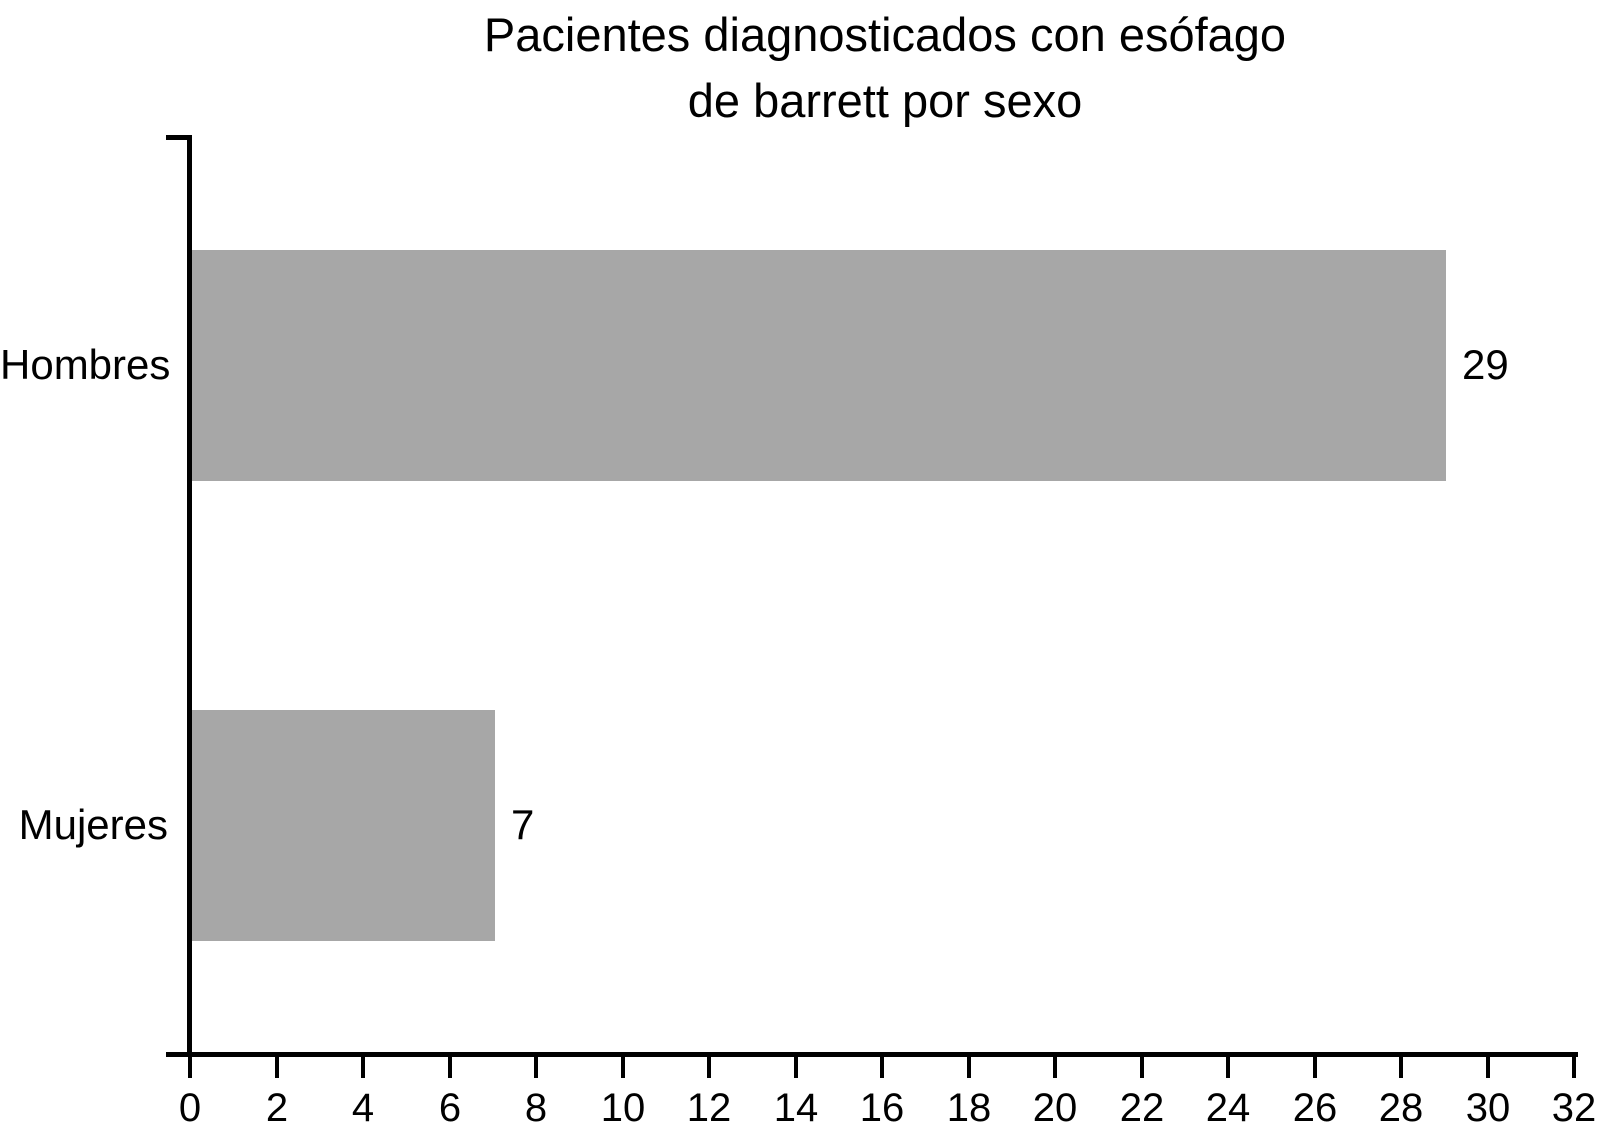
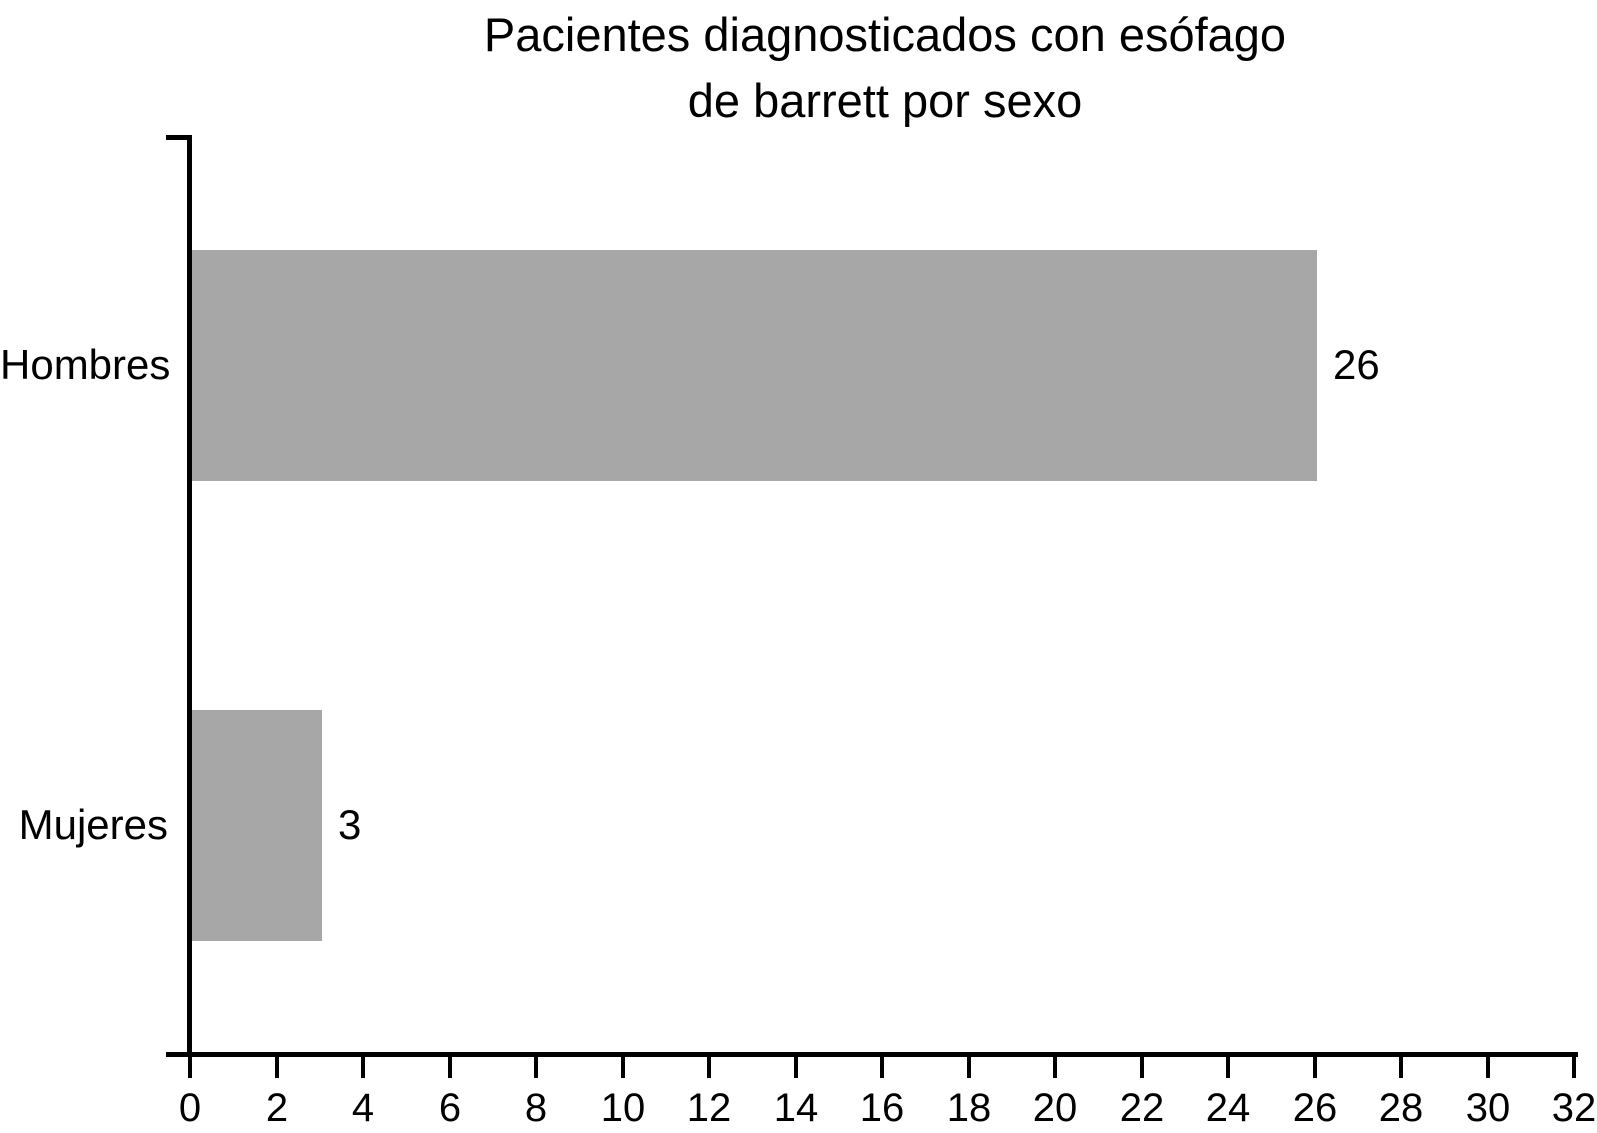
Hombres: 29 -> 26
Mujeres: 7 -> 3
